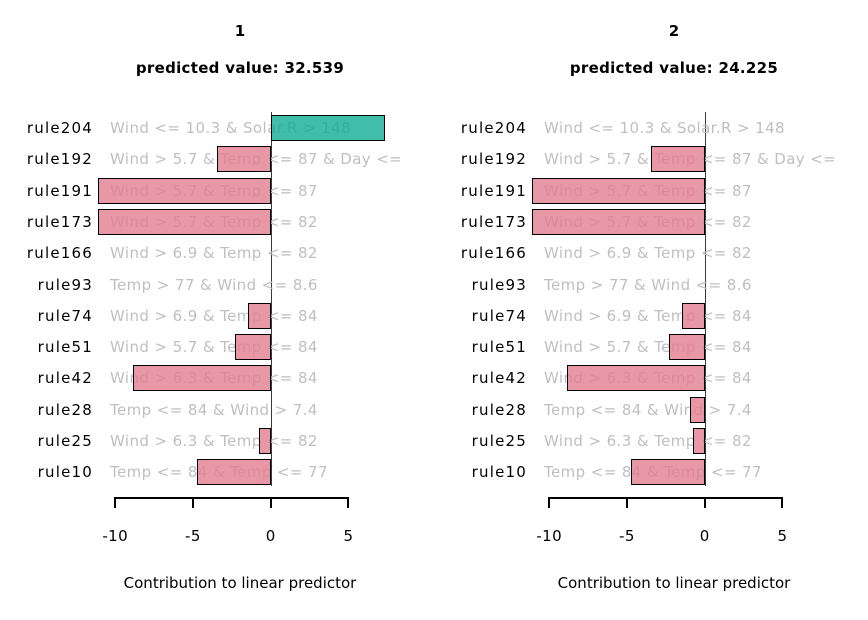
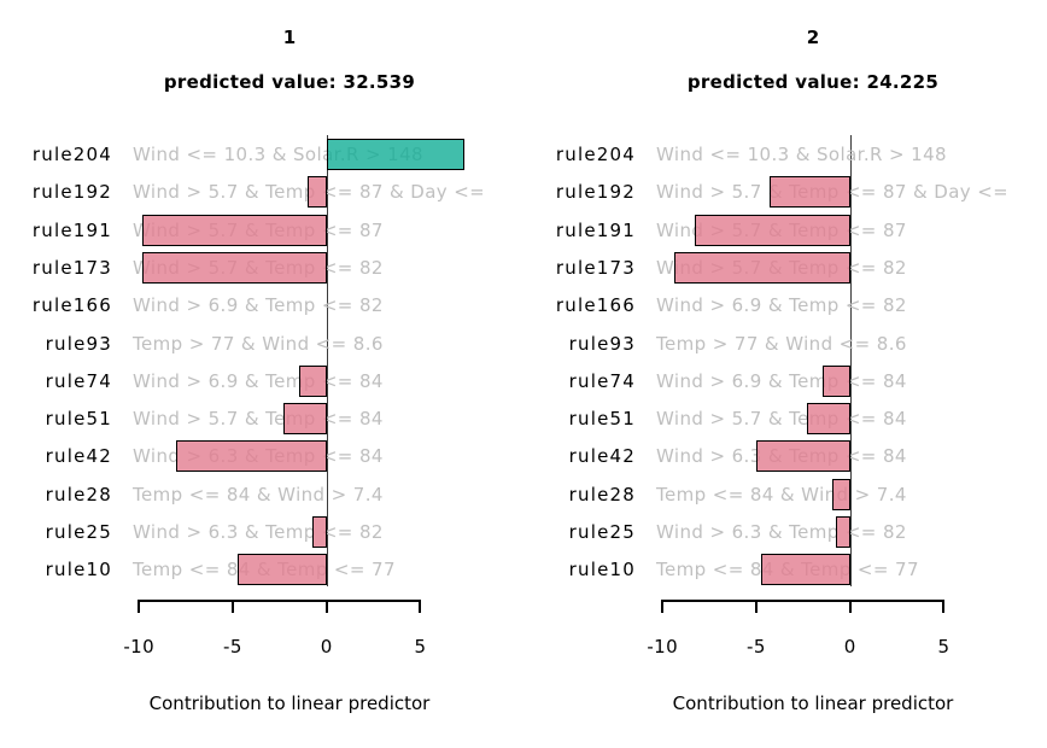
1/rule192: -3.4 -> -1.0
2/rule192: -3.4 -> -4.3
1/rule191: -11.1 -> -9.8
2/rule191: -11.1 -> -8.3
1/rule173: -11.1 -> -9.8
2/rule173: -11.1 -> -9.4
1/rule42: -8.9 -> -8.0
2/rule42: -8.9 -> -5.0
